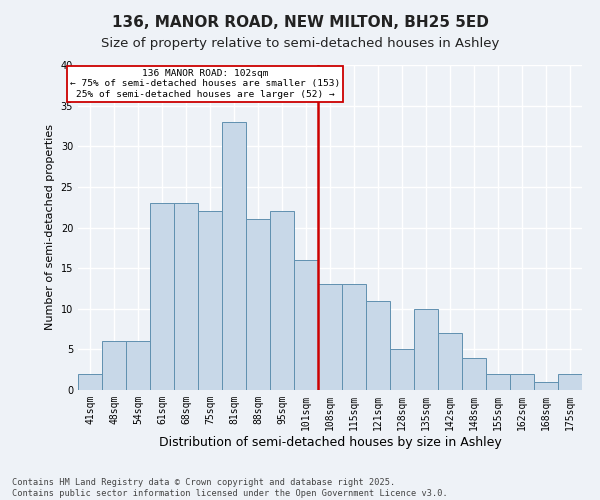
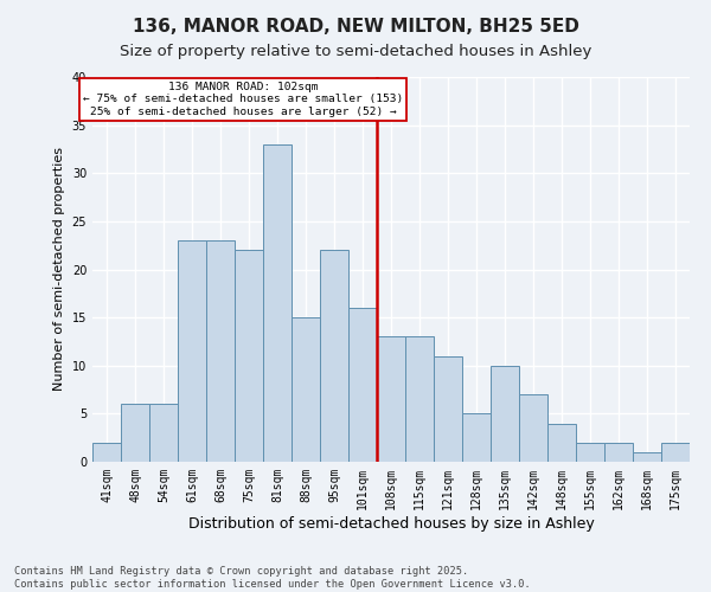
88sqm: 21 -> 15
